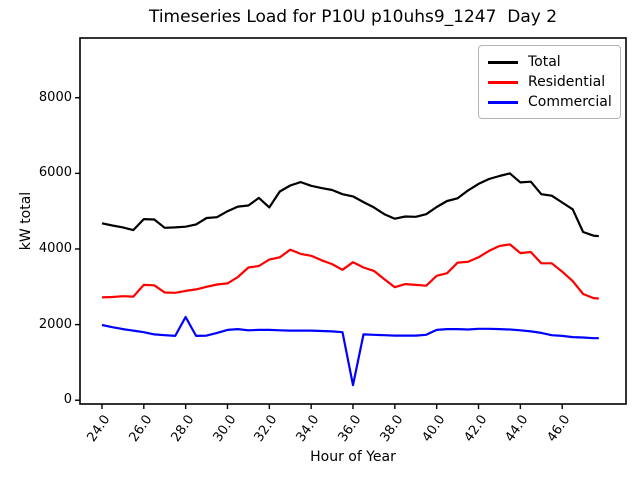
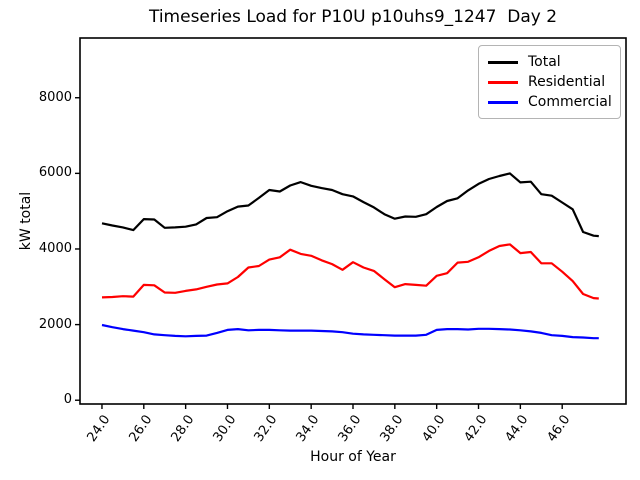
Commercial/28.0: 2200 -> 1700
Total/32.0: 5100 -> 5600
Commercial/36.0: 400 -> 1800
